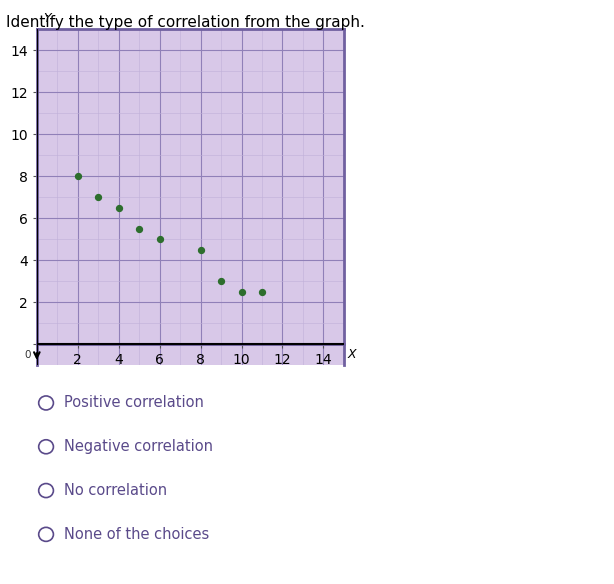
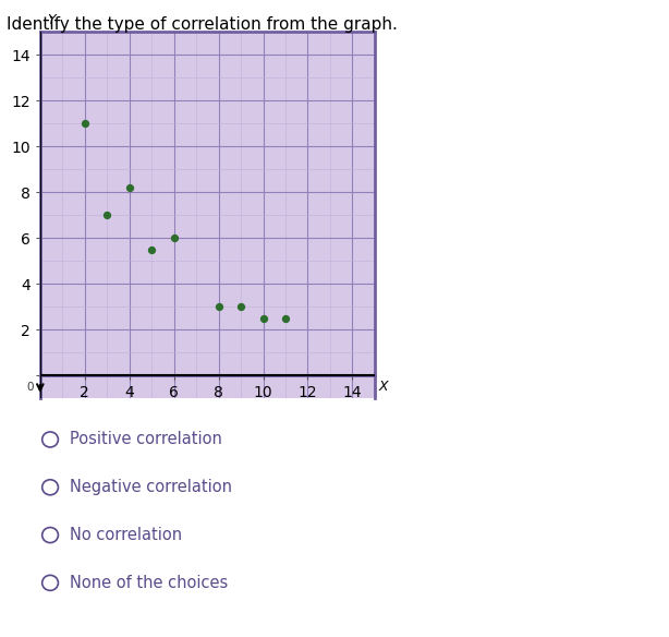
2: 8.0 -> 11.0
4: 6.5 -> 8.2
6: 5.0 -> 6.0
8: 4.5 -> 3.0
